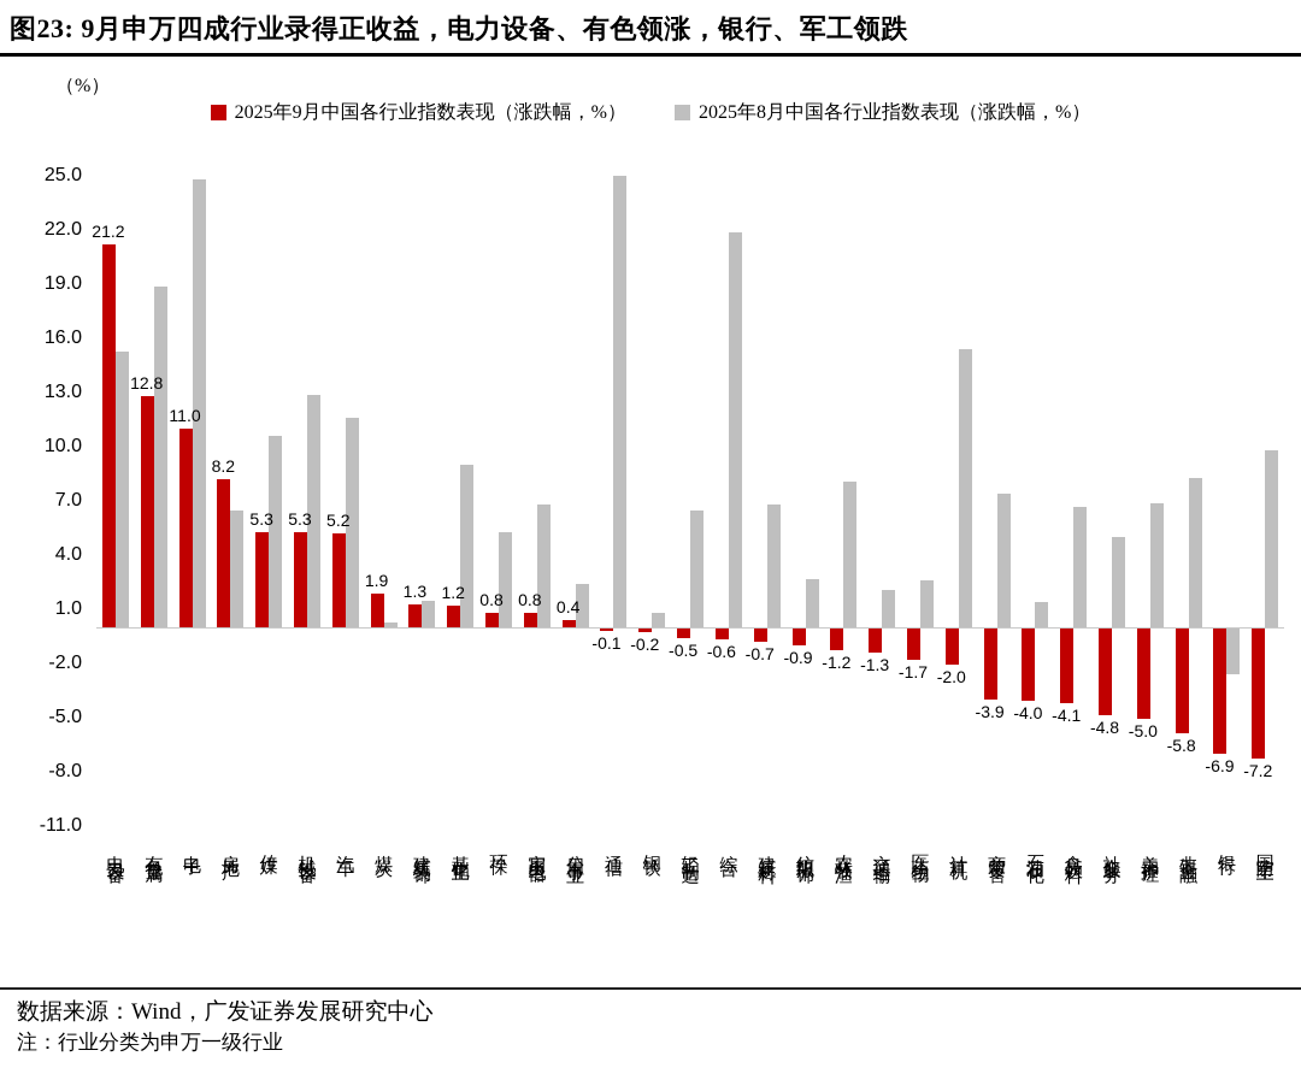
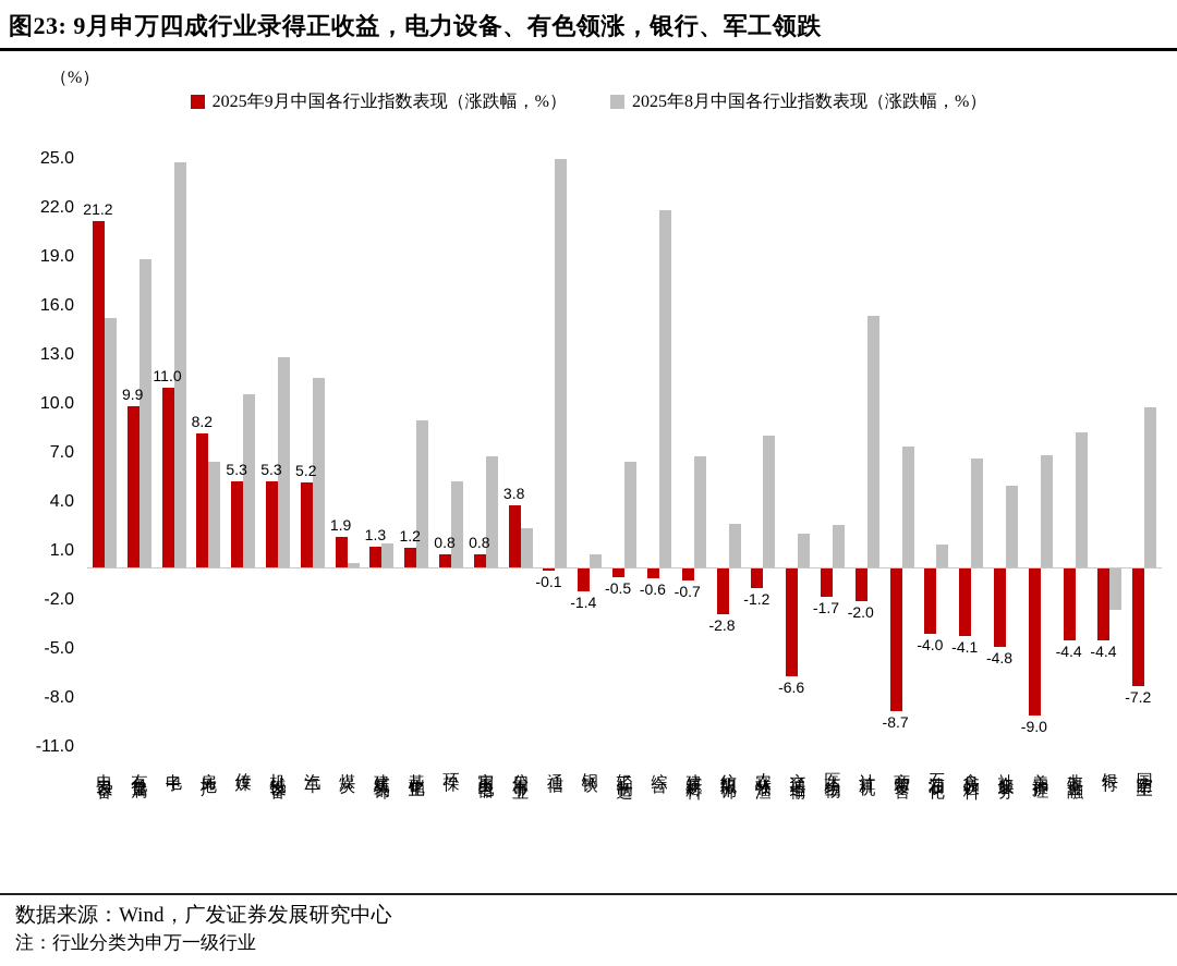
2025年9月中国各行业指数表现（涨跌幅，%）/有色金属: 12.8 -> 9.9
2025年9月中国各行业指数表现（涨跌幅，%）/公用事业: 0.4 -> 3.8
2025年9月中国各行业指数表现（涨跌幅，%）/钢铁: -0.2 -> -1.4
2025年9月中国各行业指数表现（涨跌幅，%）/纺织服饰: -0.9 -> -2.8
2025年9月中国各行业指数表现（涨跌幅，%）/交通运输: -1.3 -> -6.6
2025年9月中国各行业指数表现（涨跌幅，%）/商贸零售: -3.9 -> -8.7
2025年9月中国各行业指数表现（涨跌幅，%）/美容护理: -5.0 -> -9.0
2025年9月中国各行业指数表现（涨跌幅，%）/非银金融: -5.8 -> -4.4
2025年9月中国各行业指数表现（涨跌幅，%）/银行: -6.9 -> -4.4
